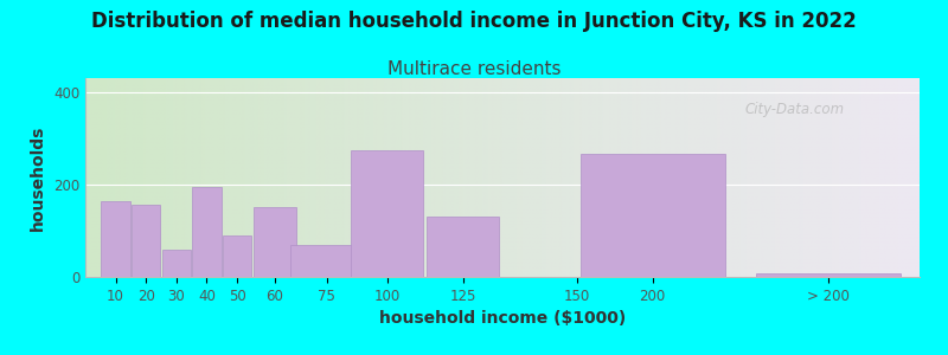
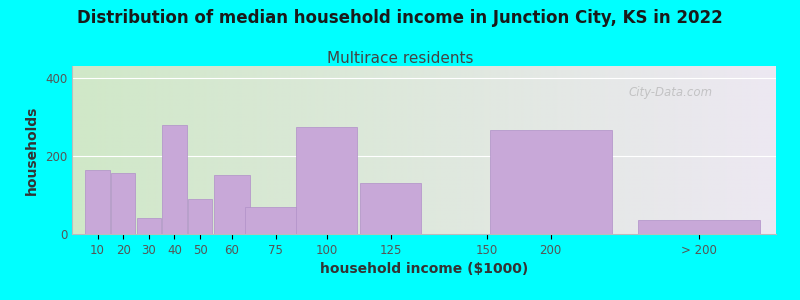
30: 60 -> 40
40: 195 -> 280
> 200: 8 -> 35
